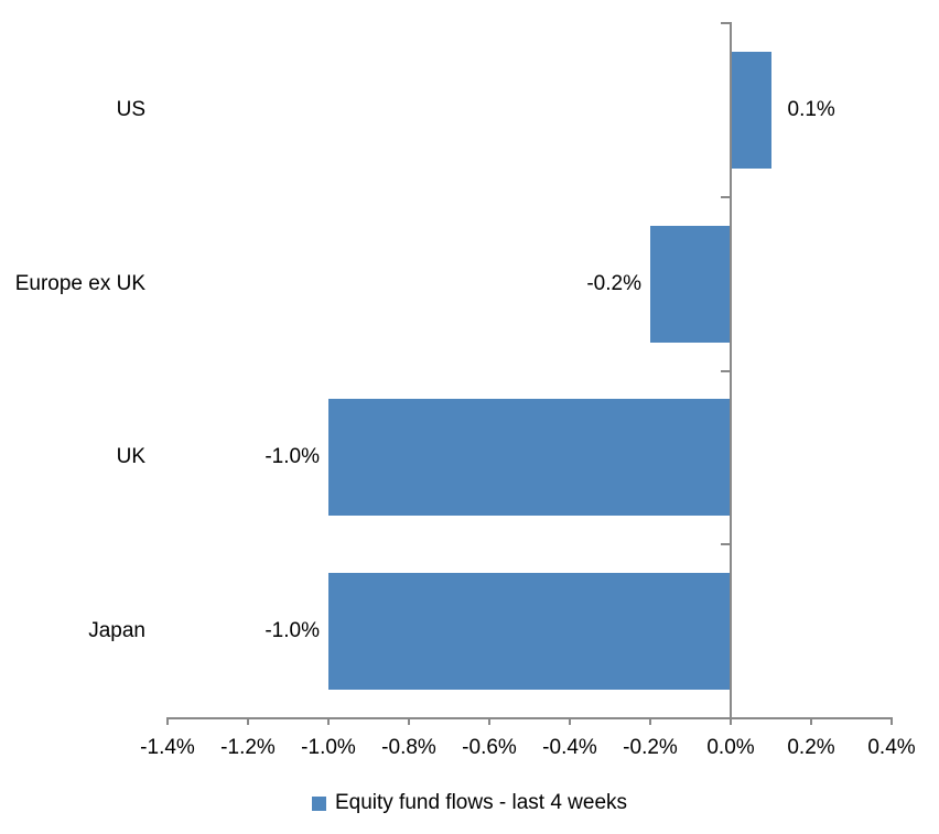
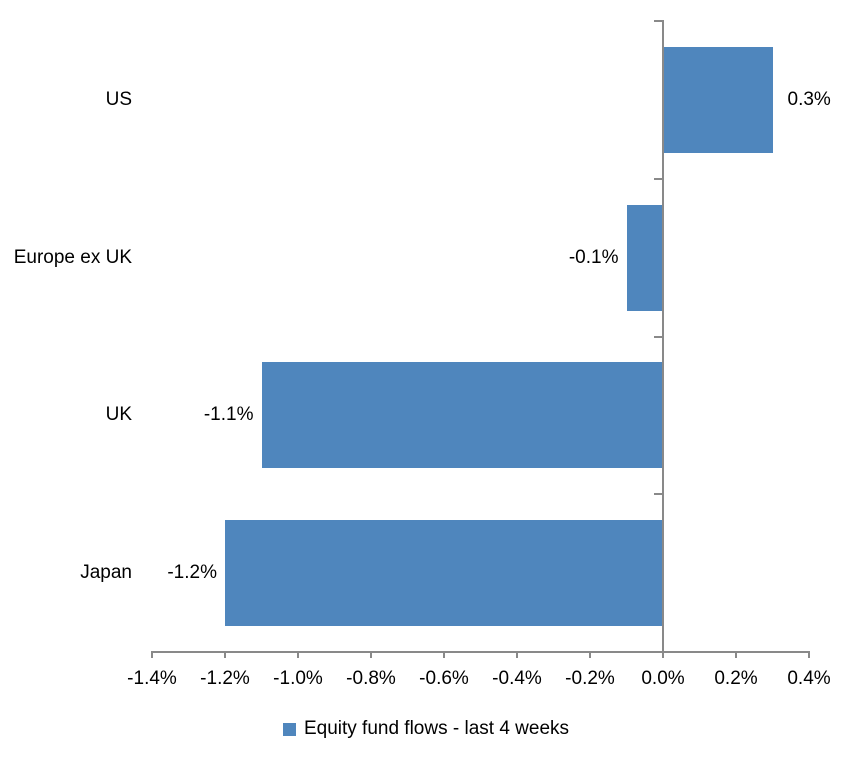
US: 0.1% -> 0.3%
Europe ex UK: -0.2% -> -0.1%
UK: -1.0% -> -1.1%
Japan: -1.0% -> -1.2%
